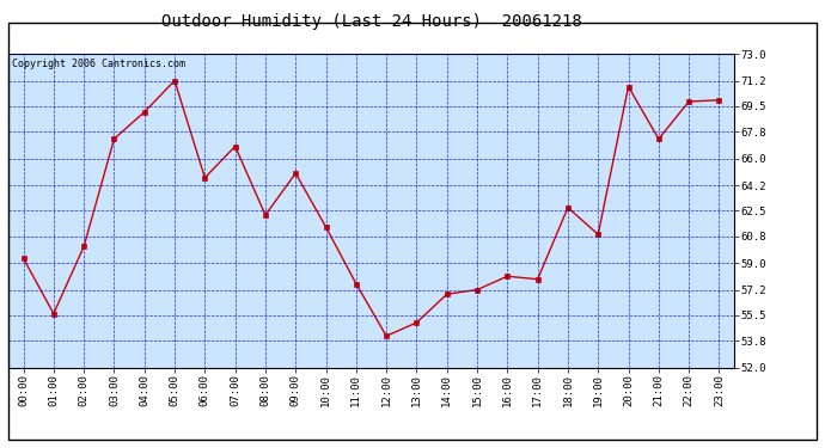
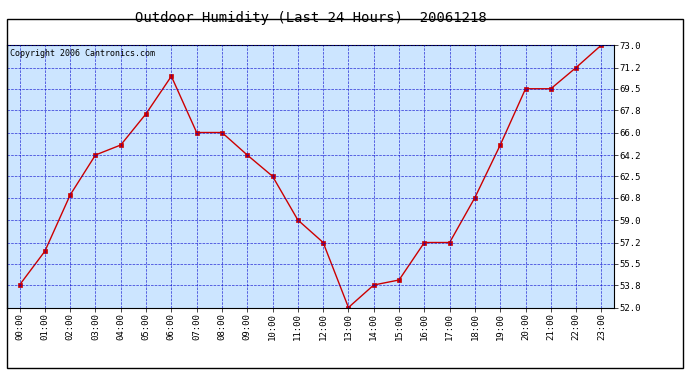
00:00: 59.3 -> 53.8
01:00: 55.6 -> 56.5
02:00: 60.1 -> 61.0
03:00: 67.3 -> 64.2
04:00: 69.1 -> 65.0
05:00: 71.2 -> 67.5
06:00: 64.7 -> 70.5
07:00: 66.8 -> 66.0
08:00: 62.2 -> 66.0
09:00: 65.0 -> 64.2
10:00: 61.4 -> 62.5
11:00: 57.6 -> 59.0
12:00: 54.1 -> 57.2
13:00: 55.0 -> 52.0
14:00: 56.9 -> 53.8
15:00: 57.2 -> 54.2
16:00: 58.1 -> 57.2
17:00: 57.9 -> 57.2
18:00: 62.7 -> 60.8
19:00: 60.9 -> 65.0
20:00: 70.8 -> 69.5
21:00: 67.3 -> 69.5
22:00: 69.8 -> 71.2
23:00: 69.9 -> 73.0
